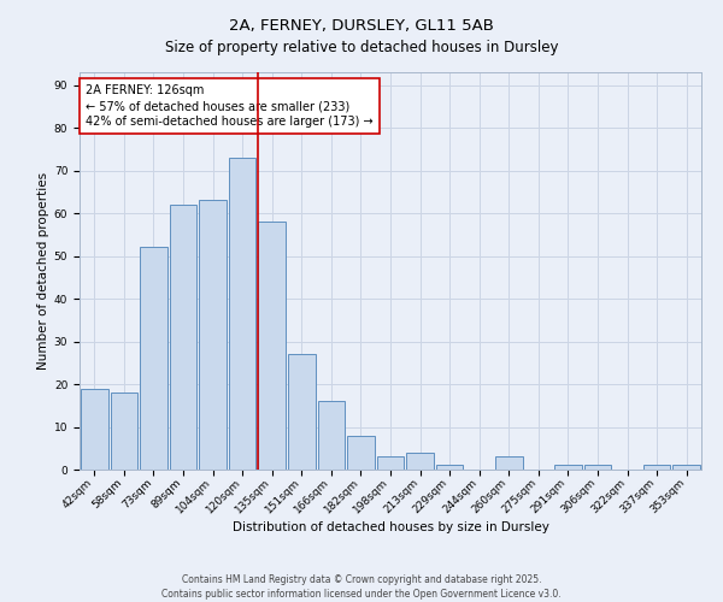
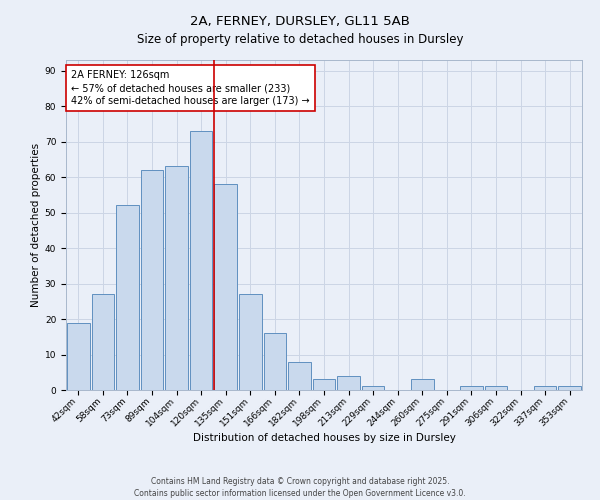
58sqm: 18 -> 27
